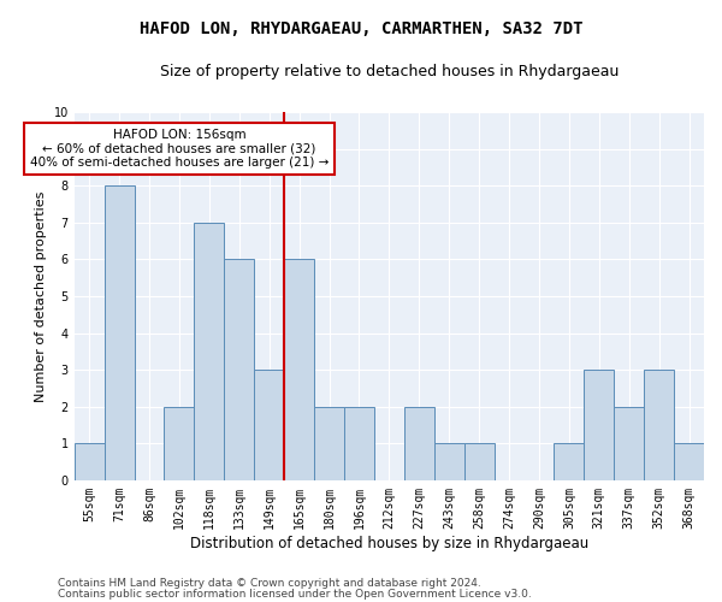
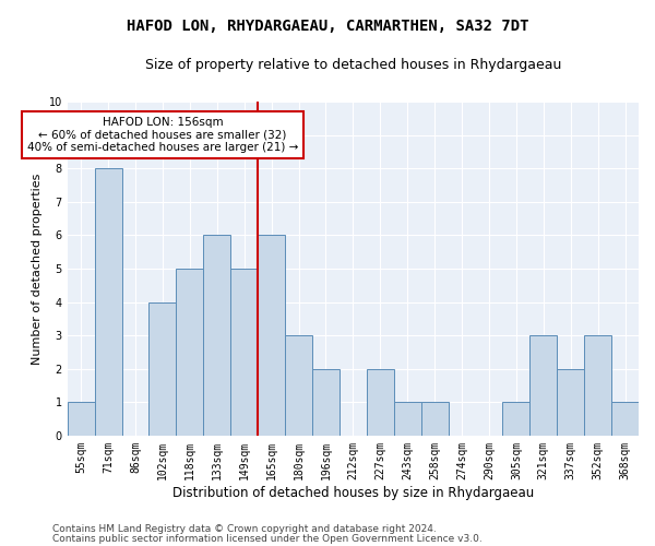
102sqm: 2 -> 4
118sqm: 7 -> 5
149sqm: 3 -> 5
180sqm: 2 -> 3
